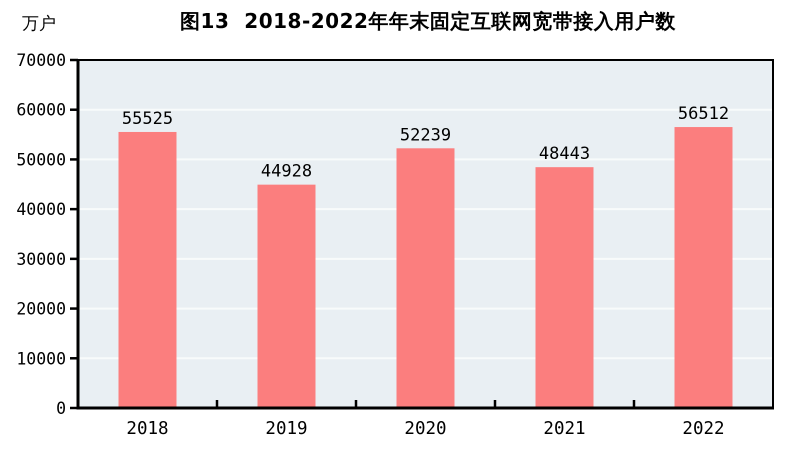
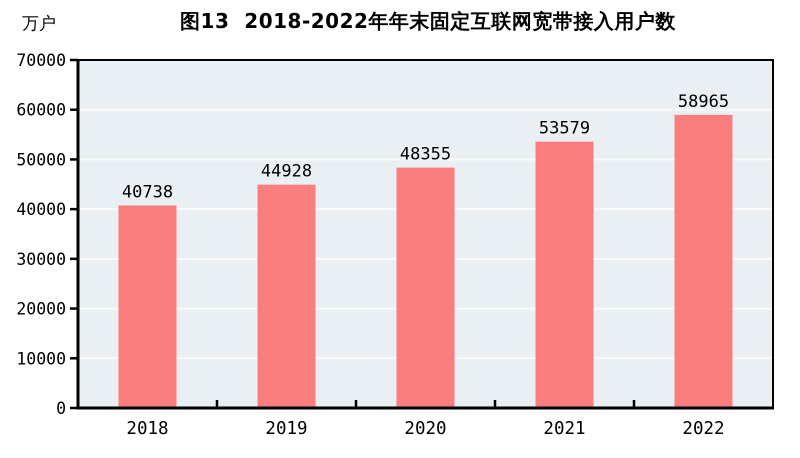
2018: 55525 -> 40738
2020: 52239 -> 48355
2021: 48443 -> 53579
2022: 56512 -> 58965
